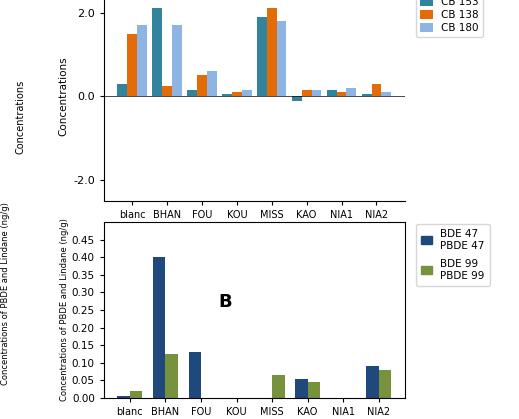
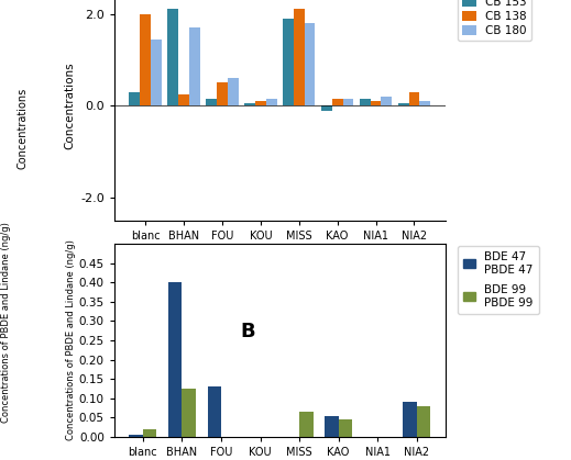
CB 138/blanc manip: 1.50 -> 2.00
CB 180/blanc manip: 1.70 -> 1.45
